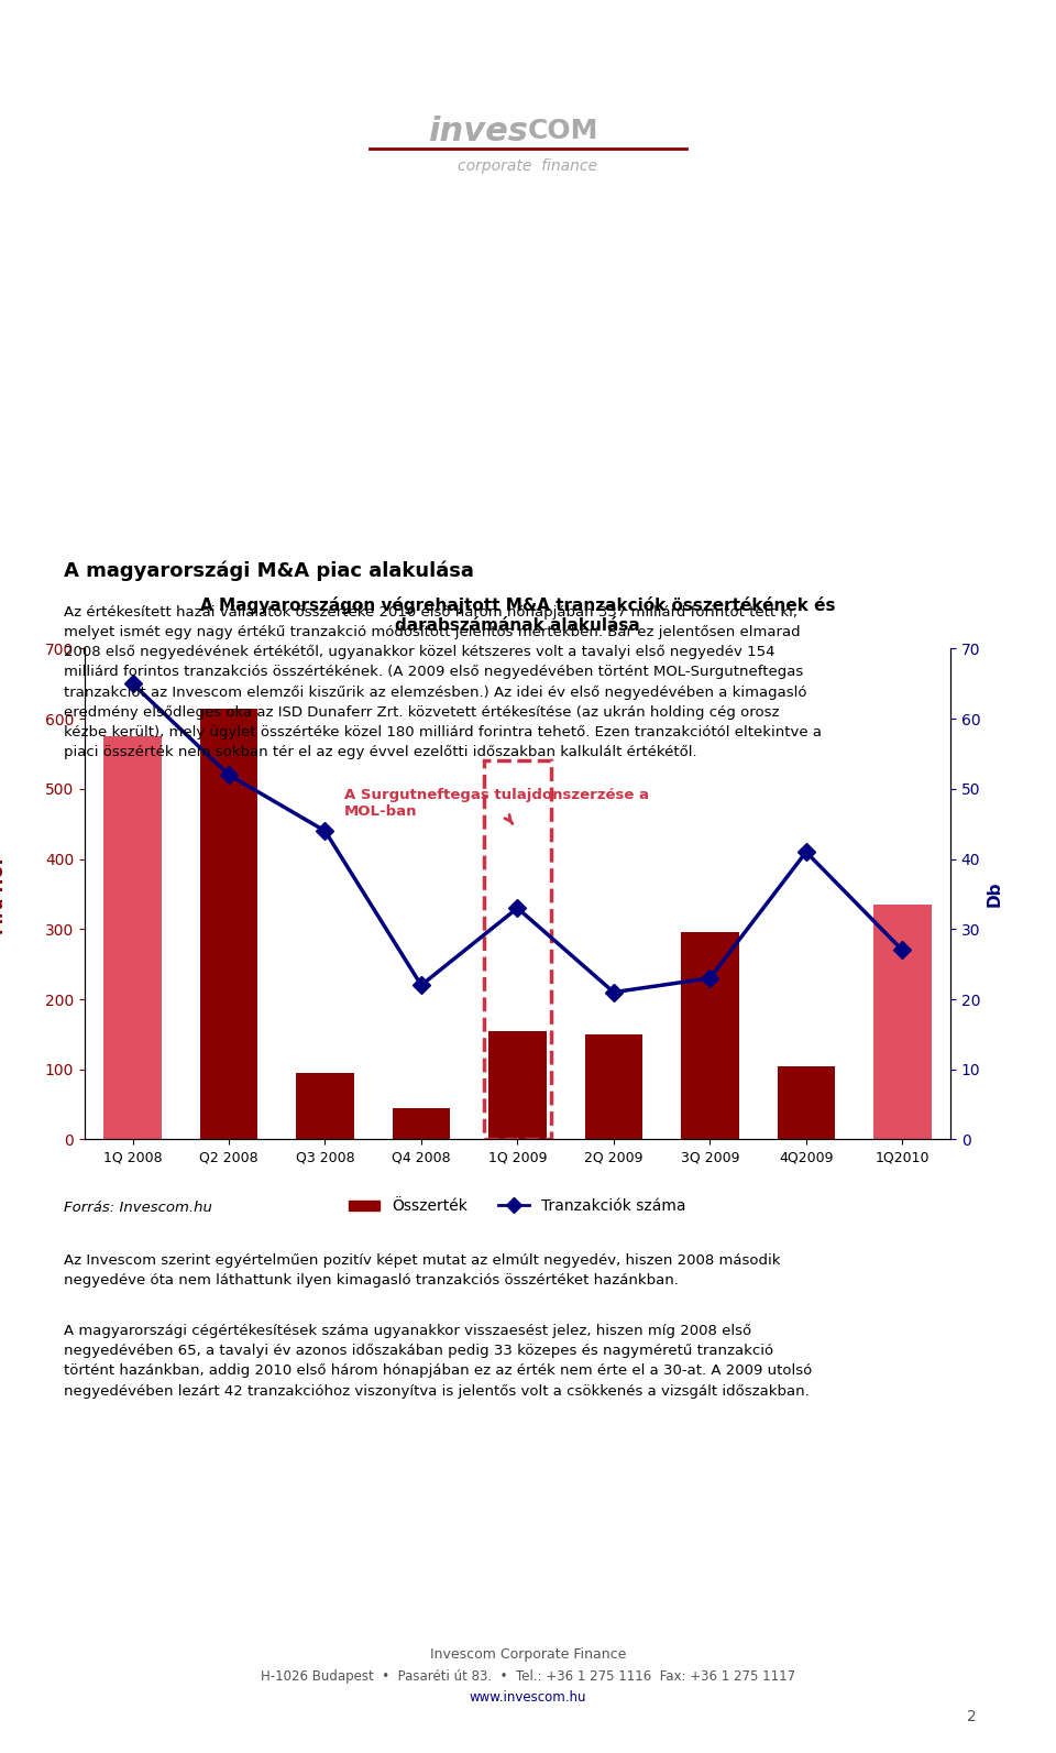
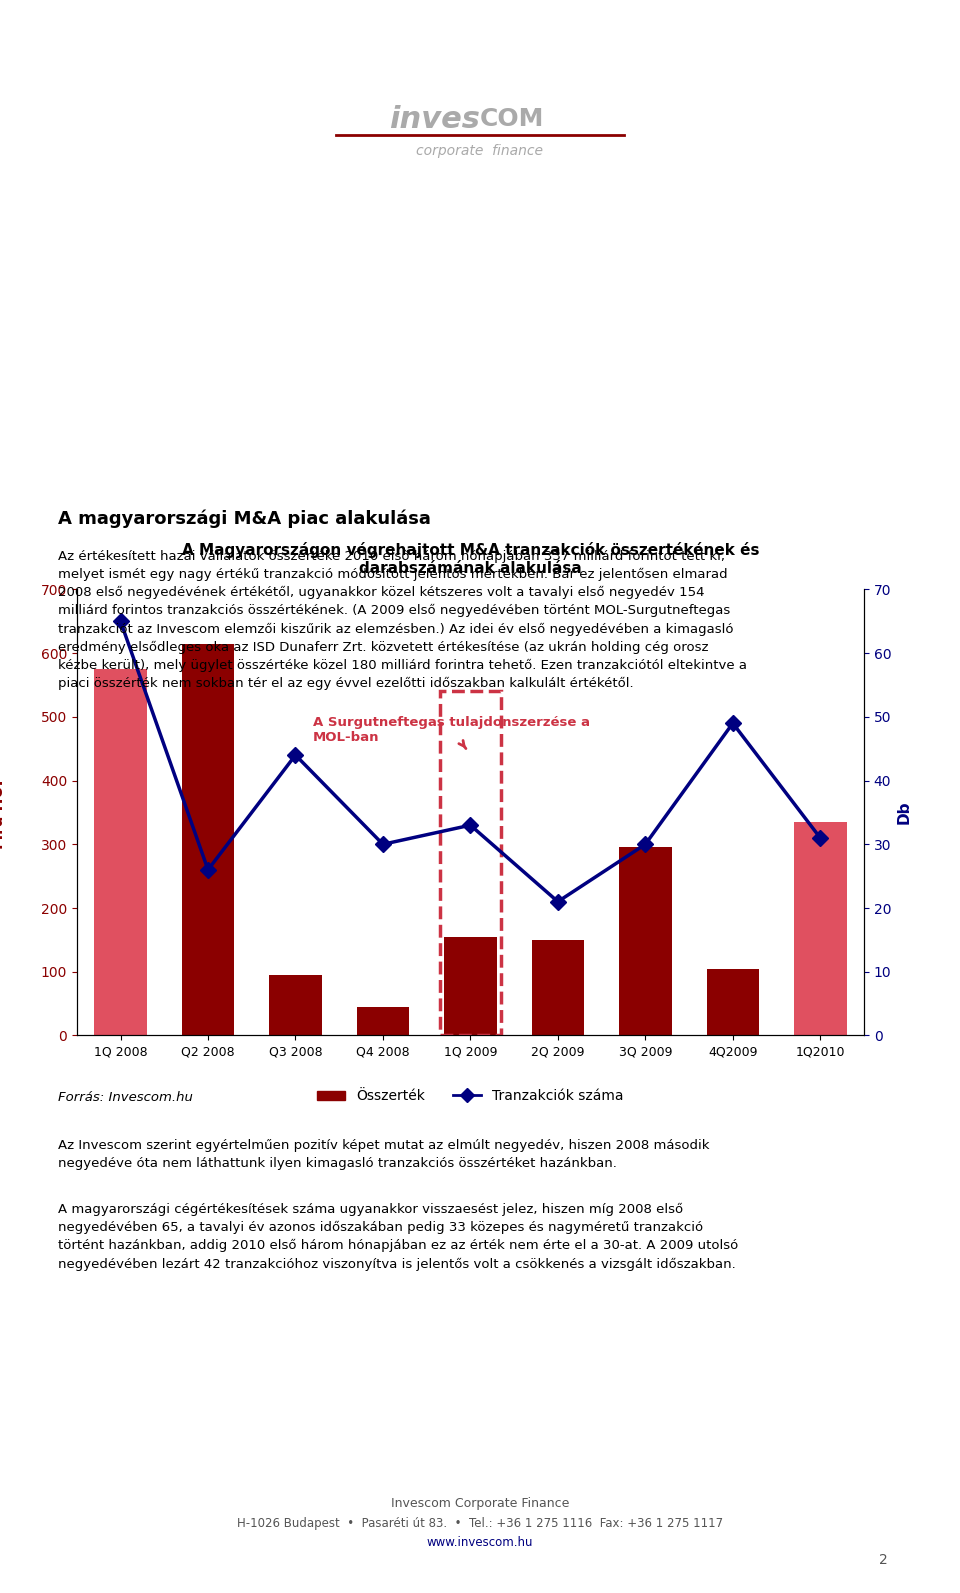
Tranzakciók száma/Q2 2008: 52 -> 26
Tranzakciók száma/Q4 2008: 22 -> 30
Tranzakciók száma/3Q 2009: 23 -> 30
Tranzakciók száma/4Q2009: 41 -> 49
Tranzakciók száma/1Q2010: 27 -> 31
